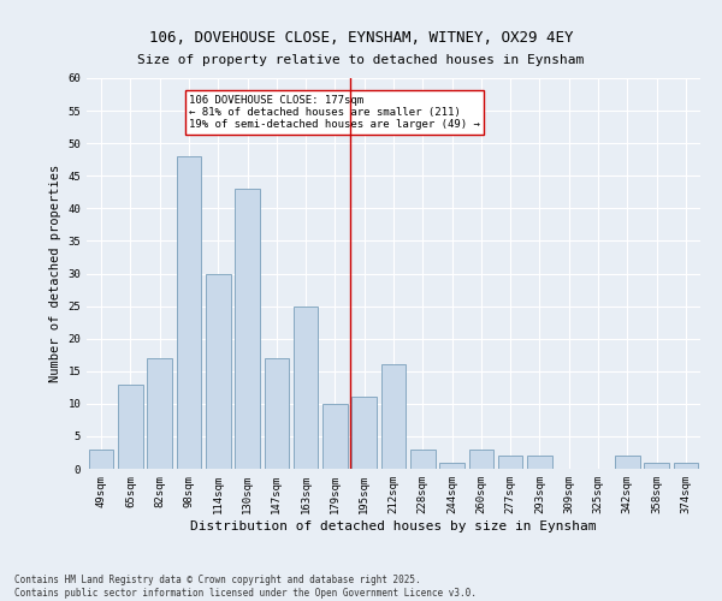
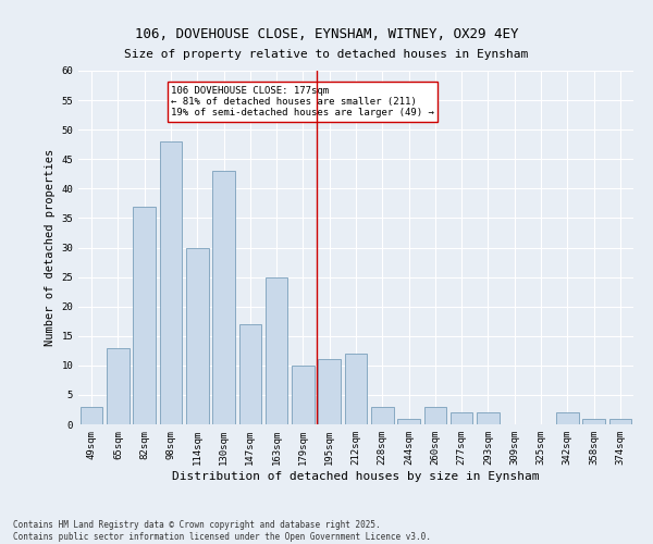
82sqm: 17 -> 37
212sqm: 16 -> 12
